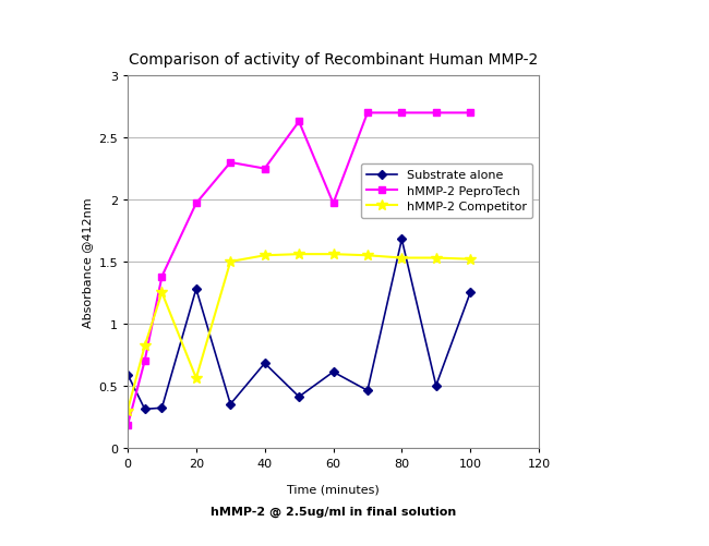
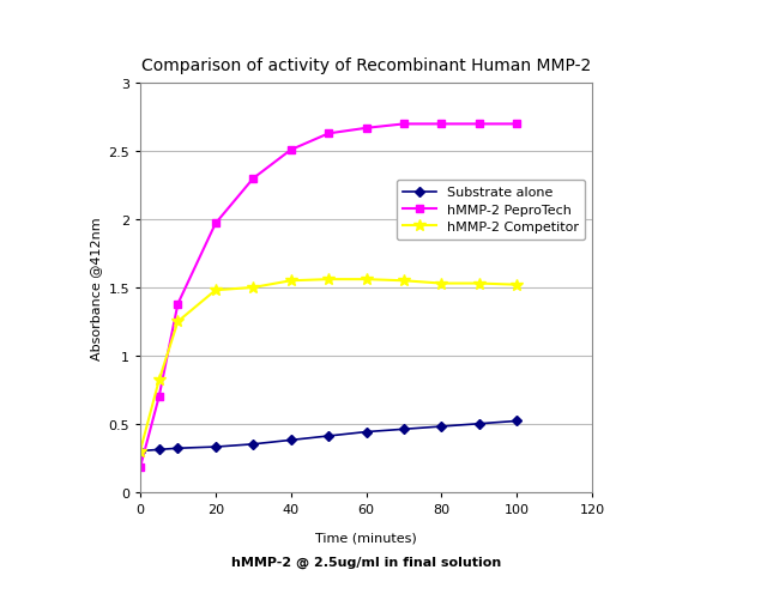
Substrate alone/0: 0.59 -> 0.30
Substrate alone/20: 1.28 -> 0.33
hMMP-2 Competitor/20: 0.56 -> 1.48
Substrate alone/40: 0.68 -> 0.38
hMMP-2 PeproTech/40: 2.25 -> 2.51
Substrate alone/60: 0.61 -> 0.44
hMMP-2 PeproTech/60: 1.97 -> 2.67
Substrate alone/80: 1.68 -> 0.48
Substrate alone/100: 1.25 -> 0.52
